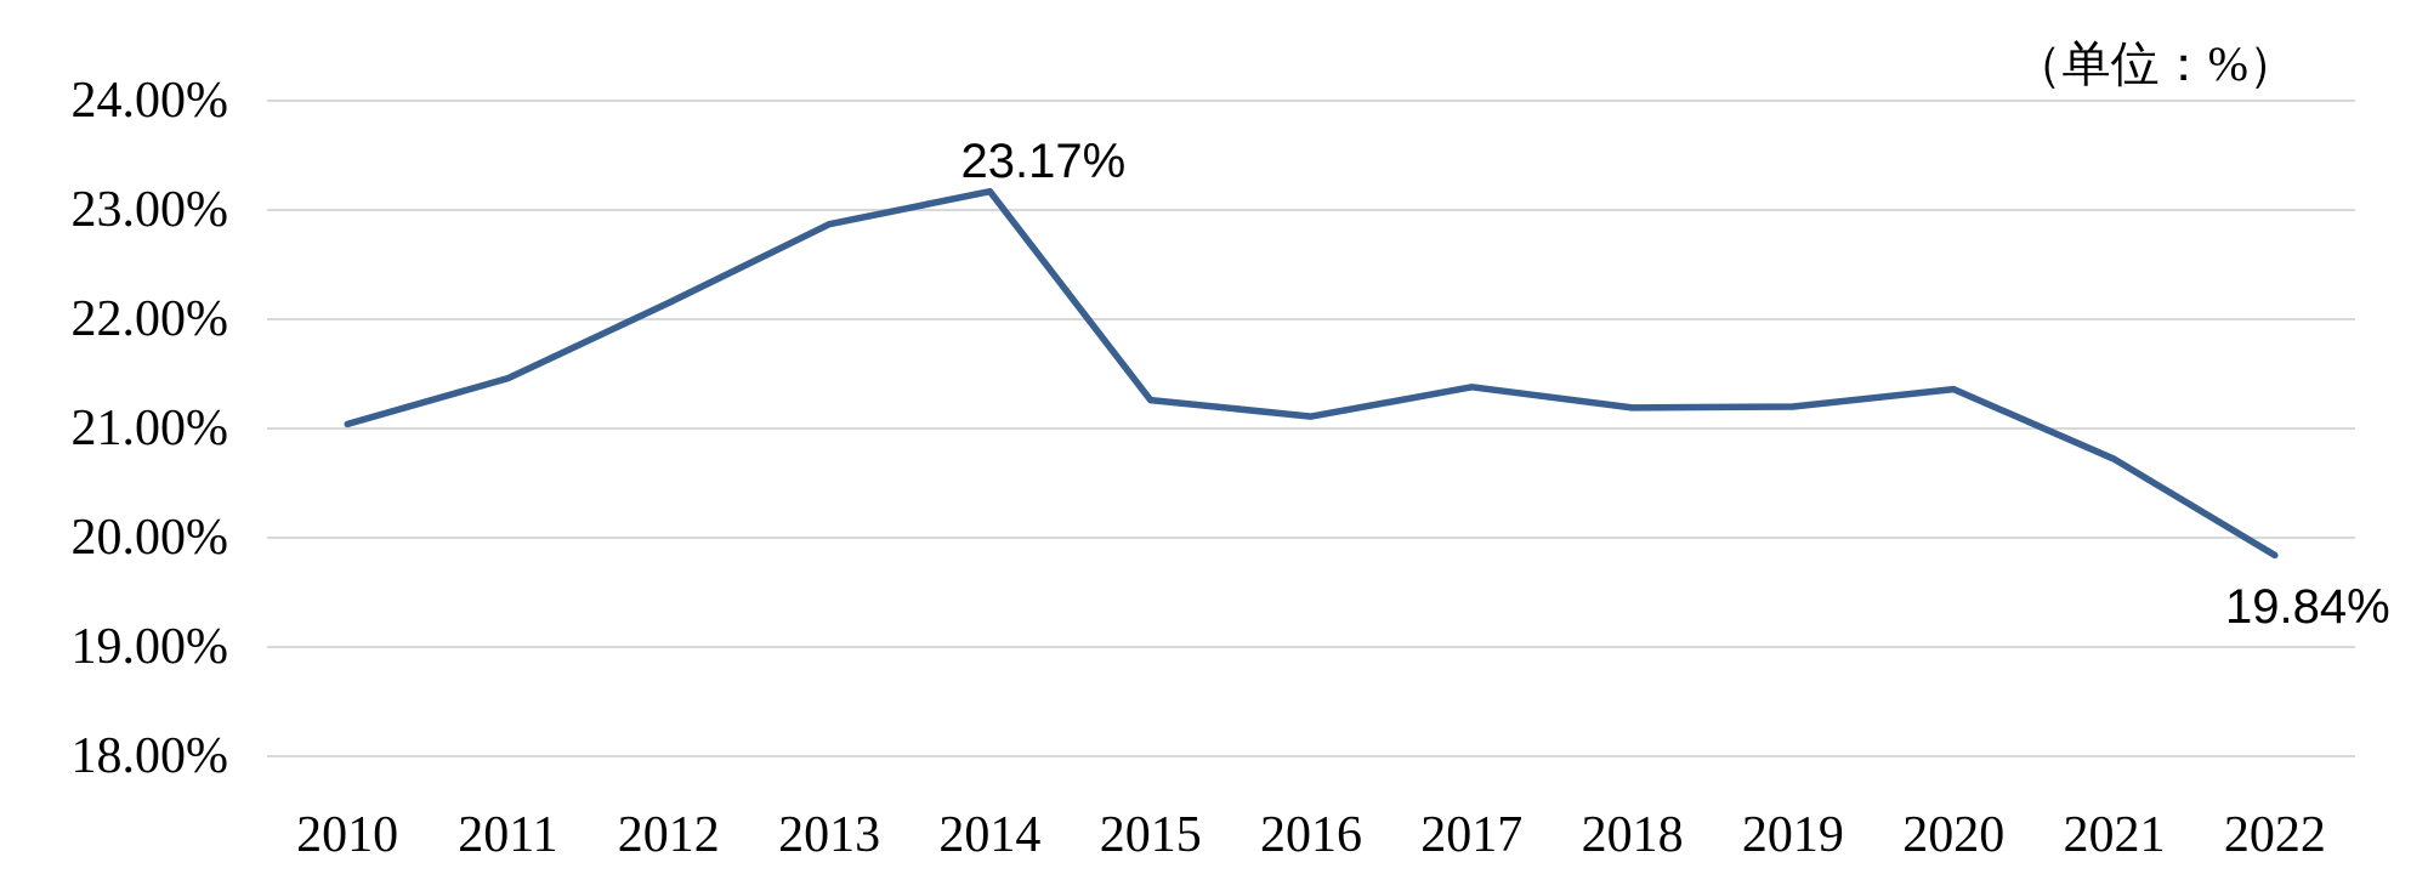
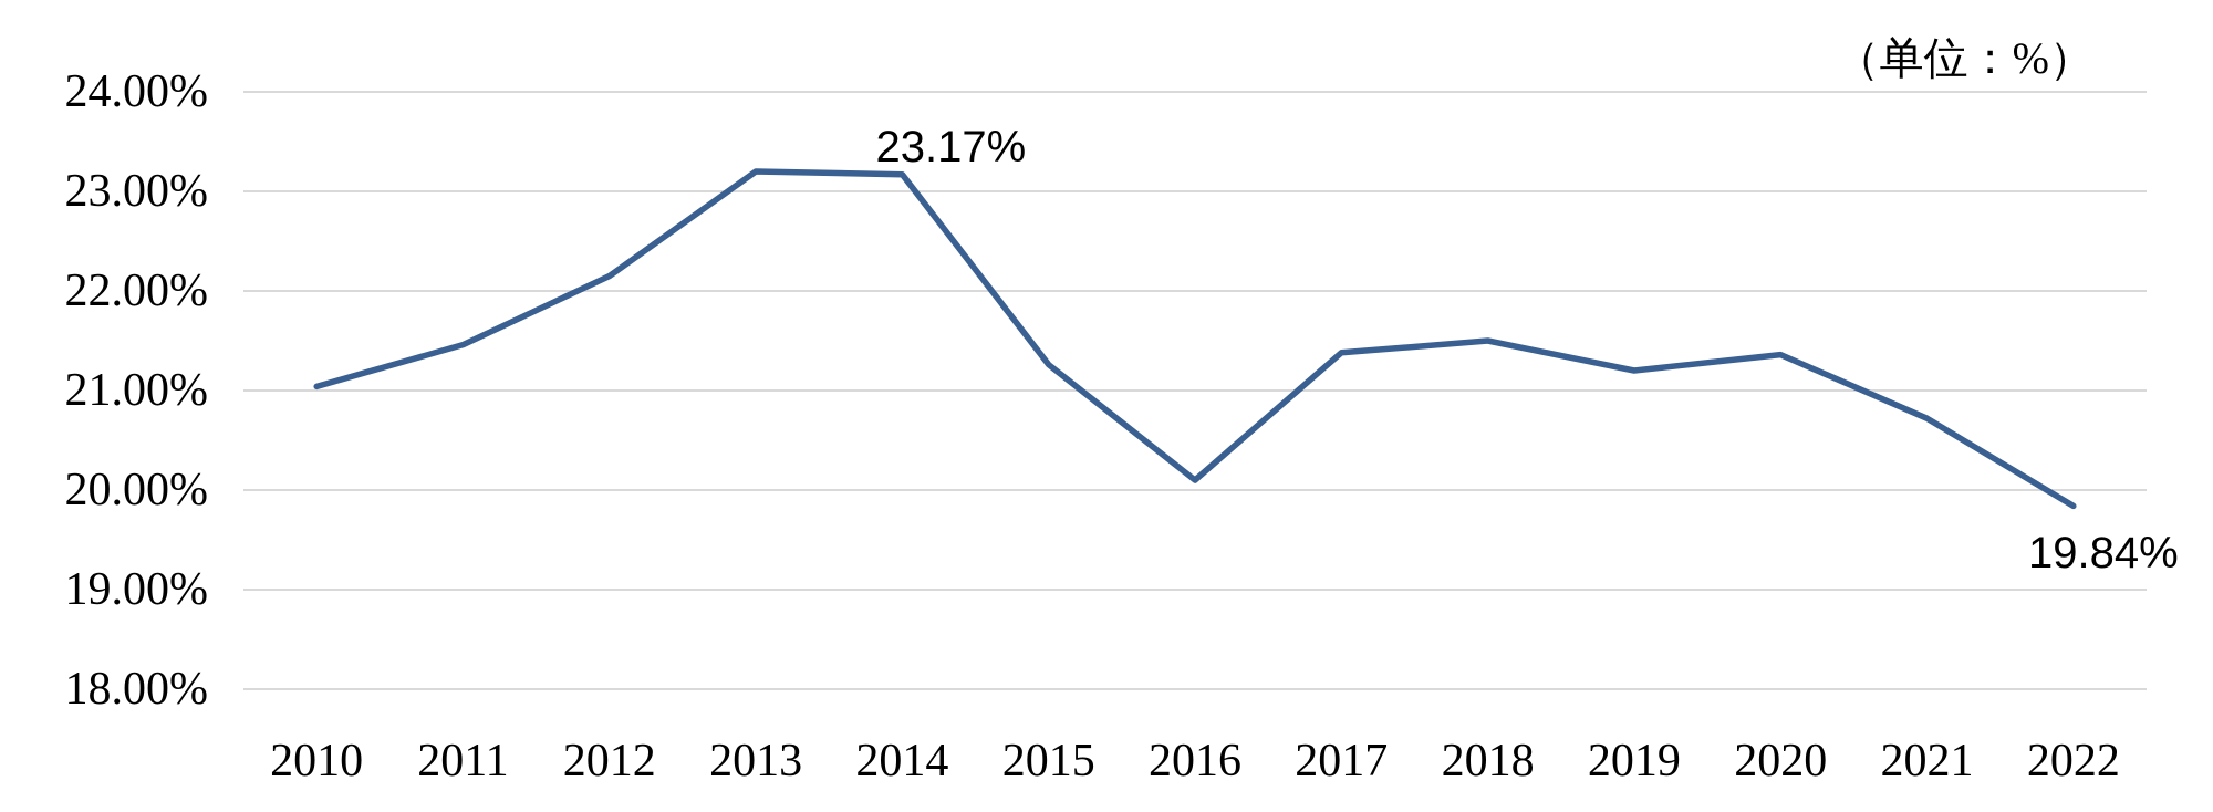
2013: 22.9% -> 23.2%
2016: 21.1% -> 20.1%
2018: 21.2% -> 21.5%
